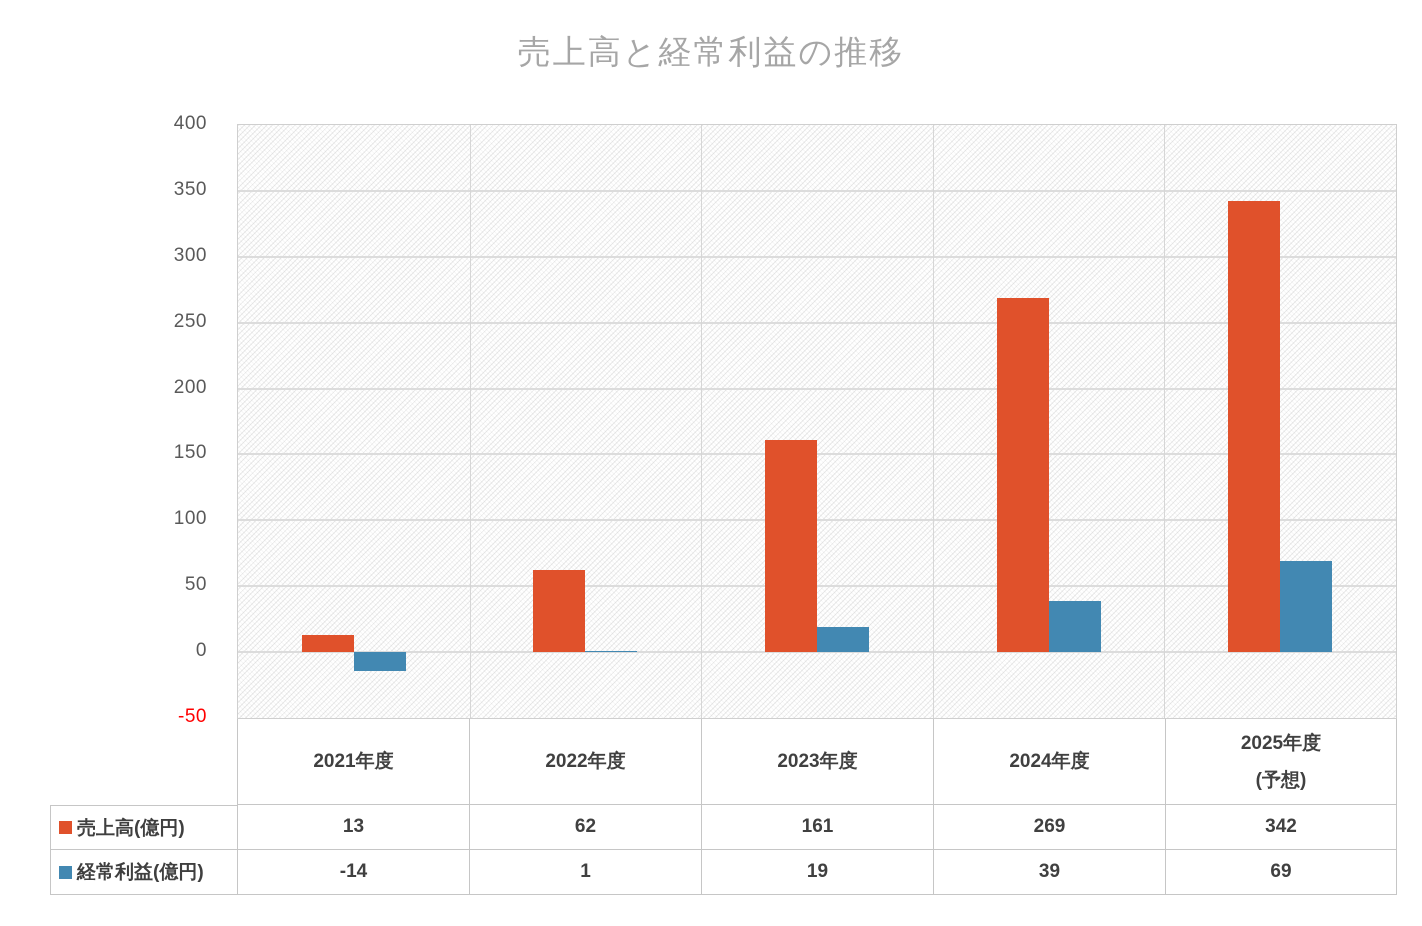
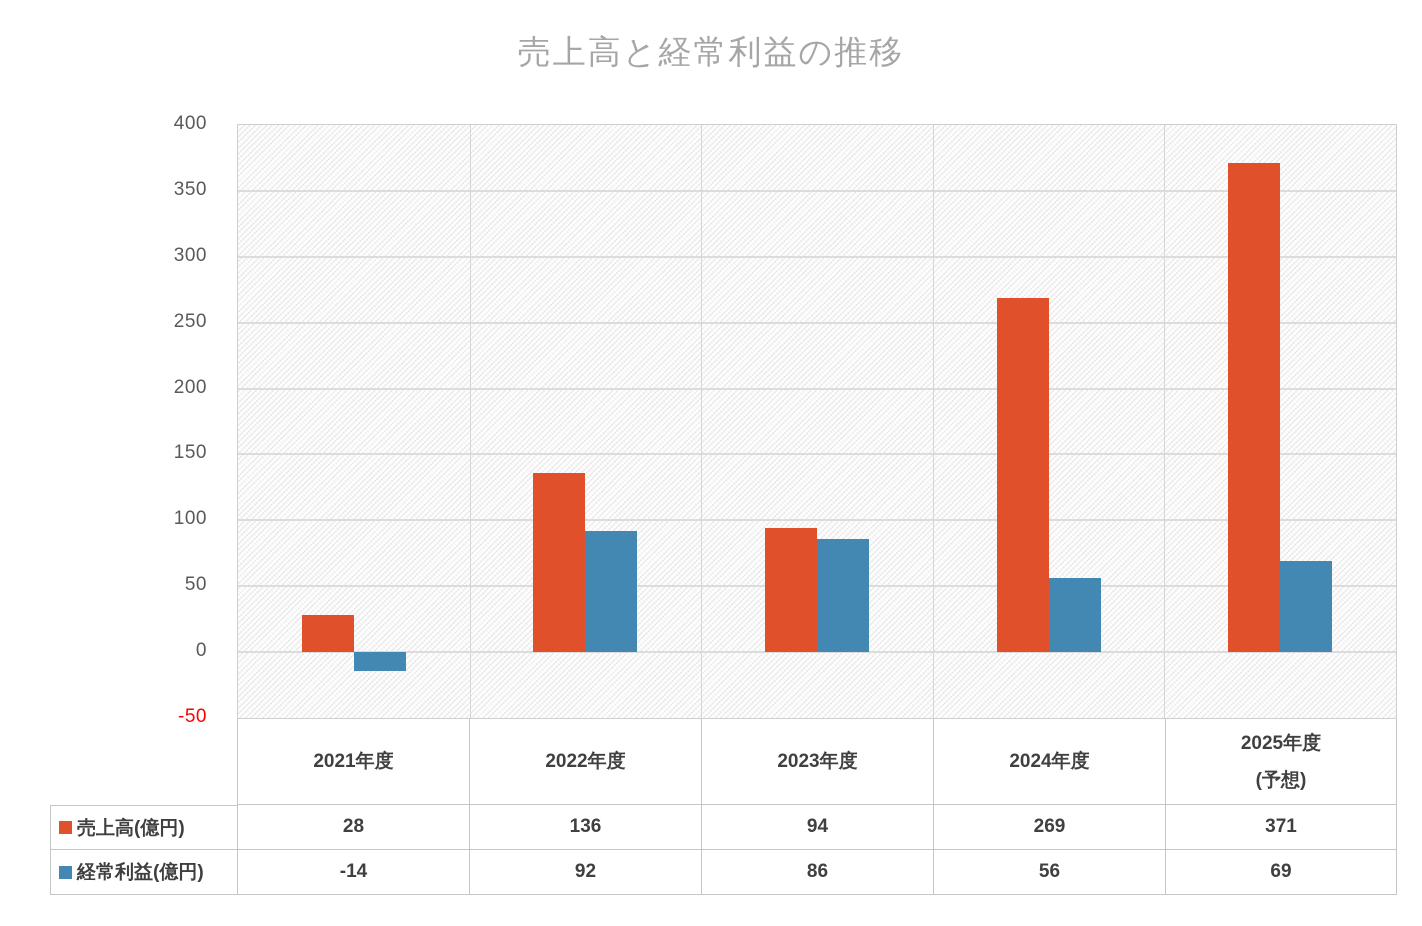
売上高(億円)/2021年度: 13 -> 28
売上高(億円)/2022年度: 62 -> 136
経常利益(億円)/2022年度: 1 -> 92
売上高(億円)/2023年度: 161 -> 94
経常利益(億円)/2023年度: 19 -> 86
経常利益(億円)/2024年度: 39 -> 56
売上高(億円)/2025年度 (予想): 342 -> 371
